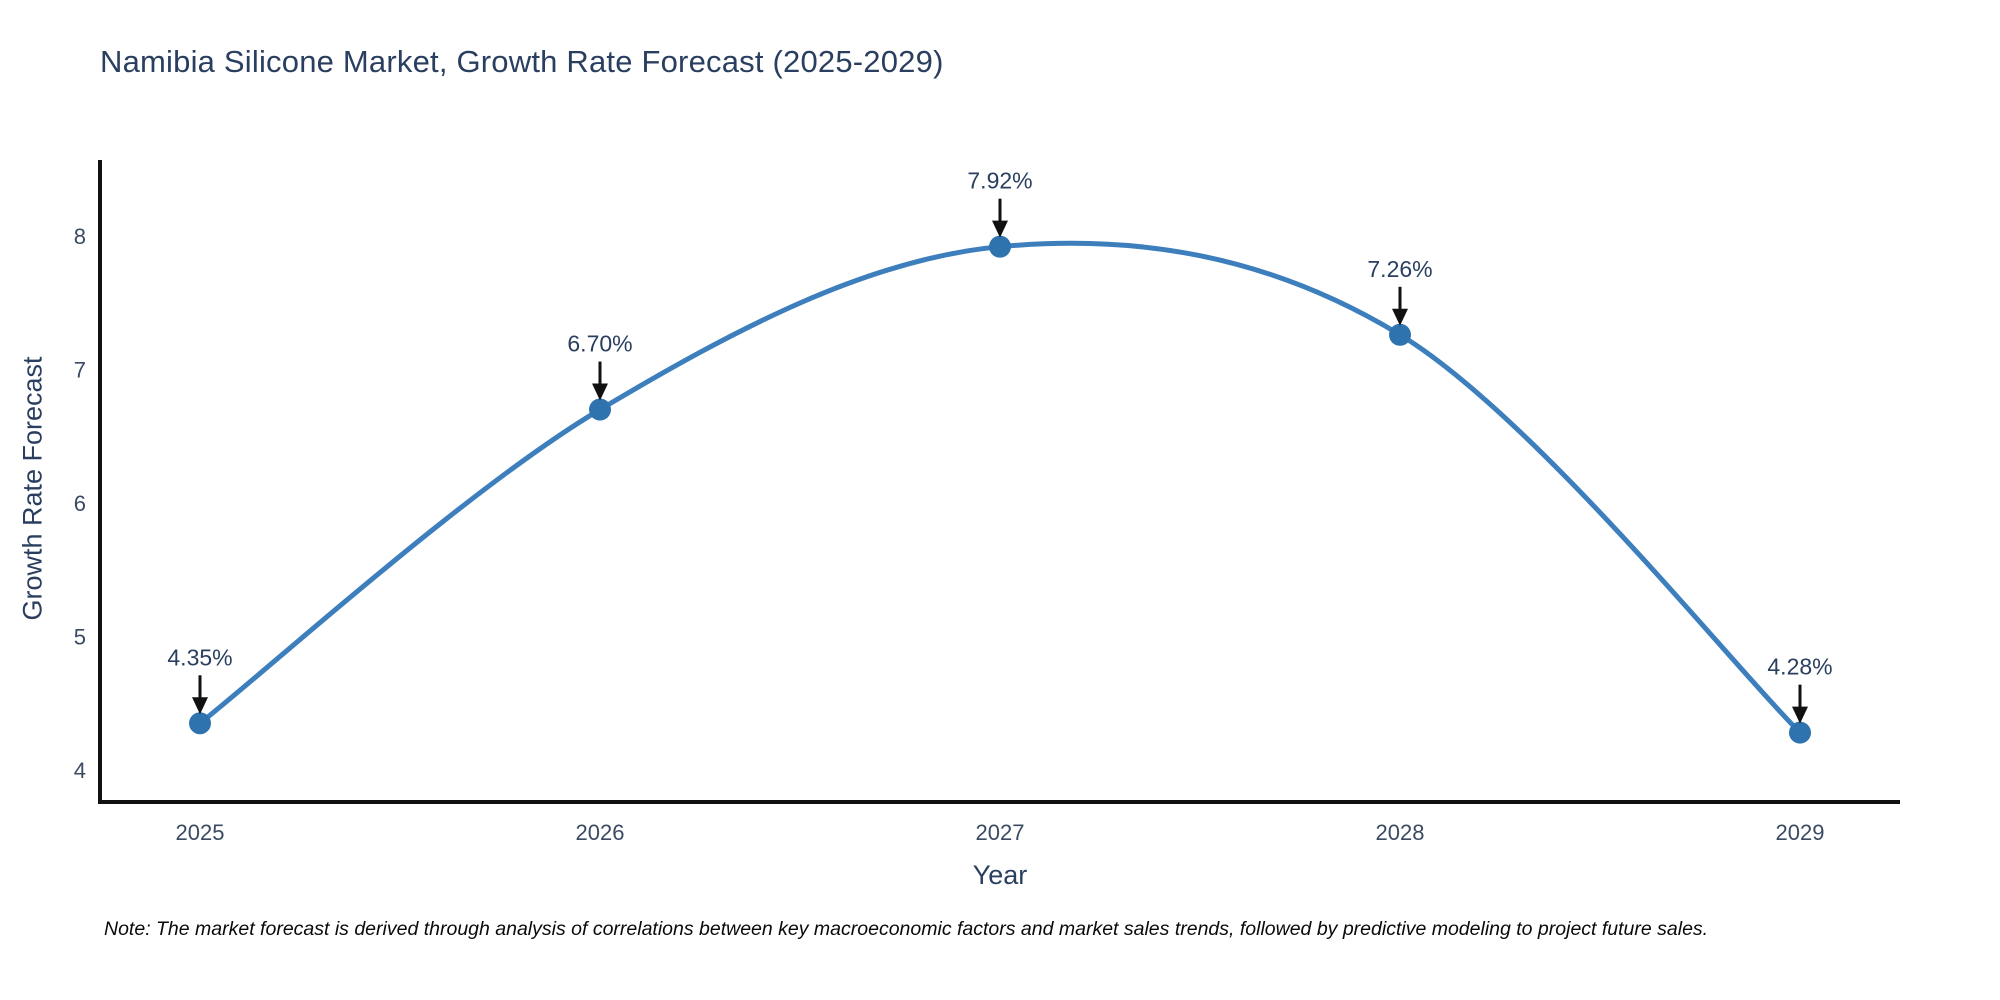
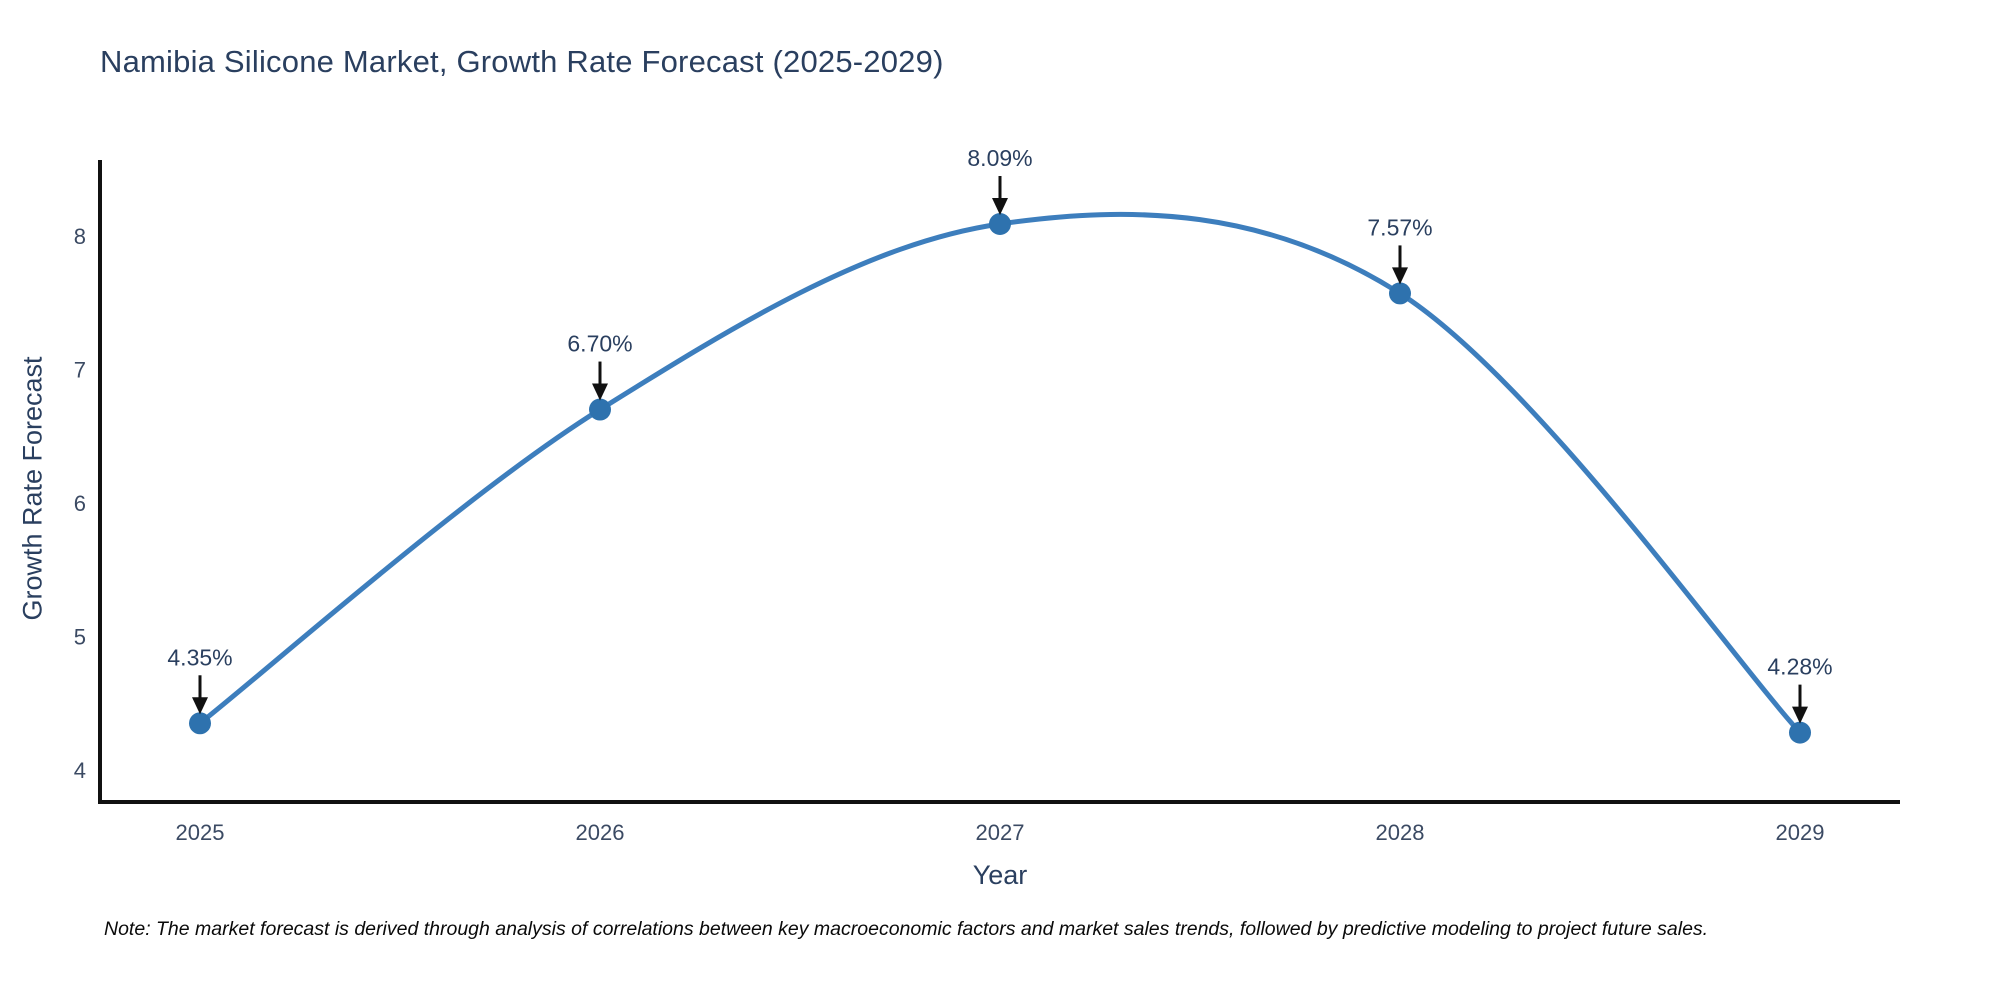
2027: 7.92% -> 8.09%
2028: 7.26% -> 7.57%
